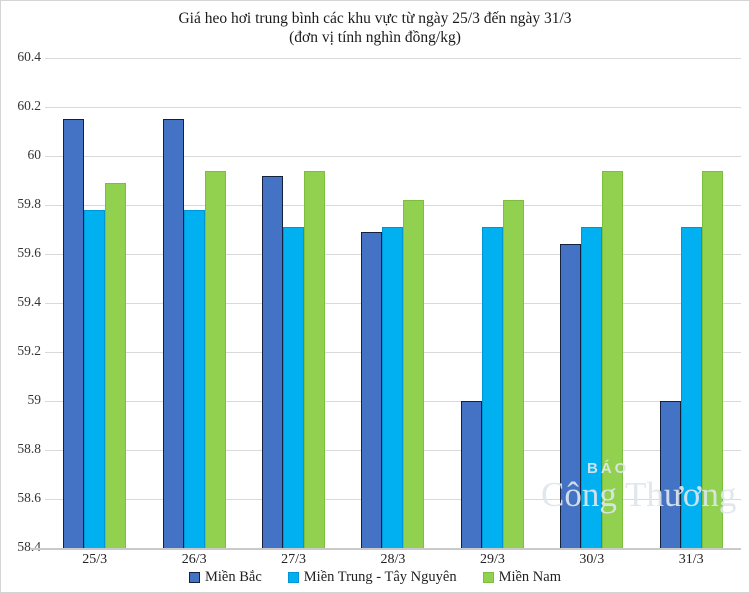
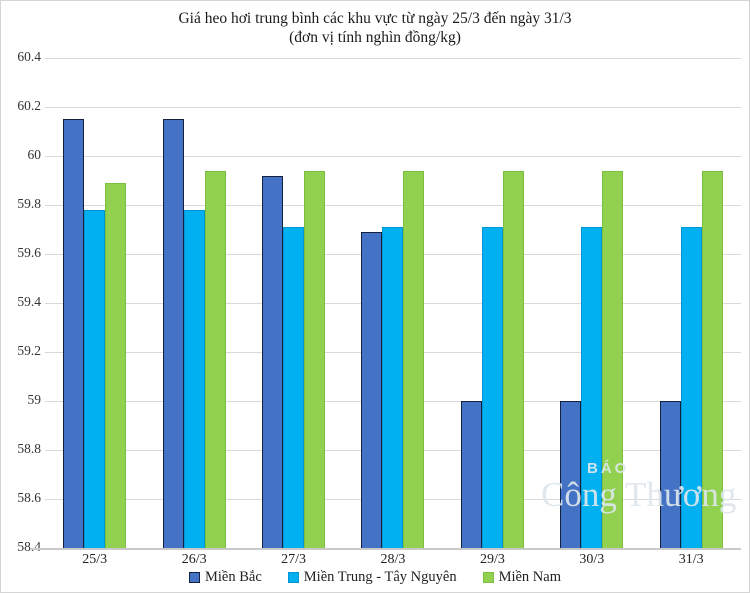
Miền Nam/28/3: 59.82 -> 59.94
Miền Nam/29/3: 59.82 -> 59.94
Miền Bắc/30/3: 59.64 -> 59.00
